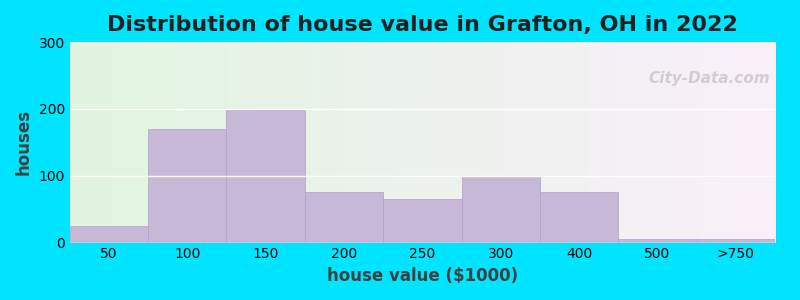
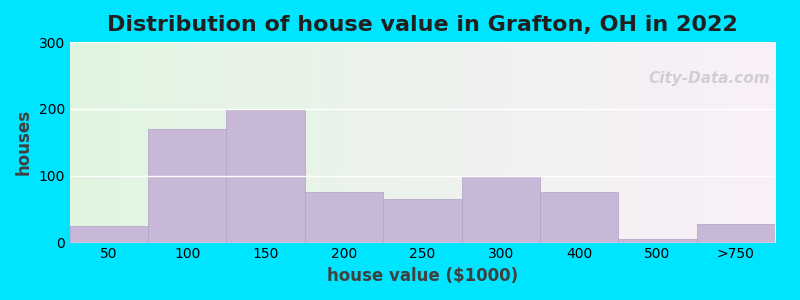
>750: 5 -> 28
